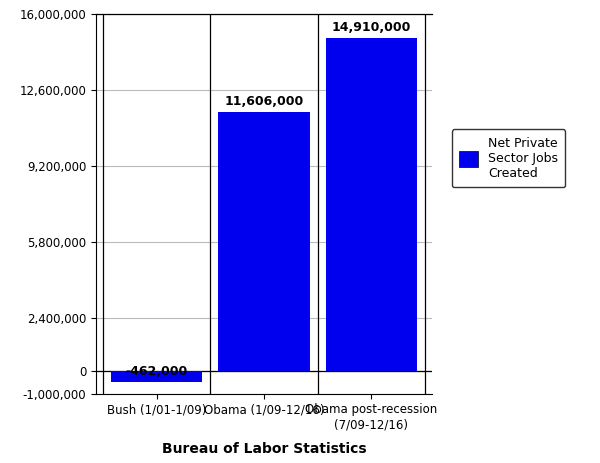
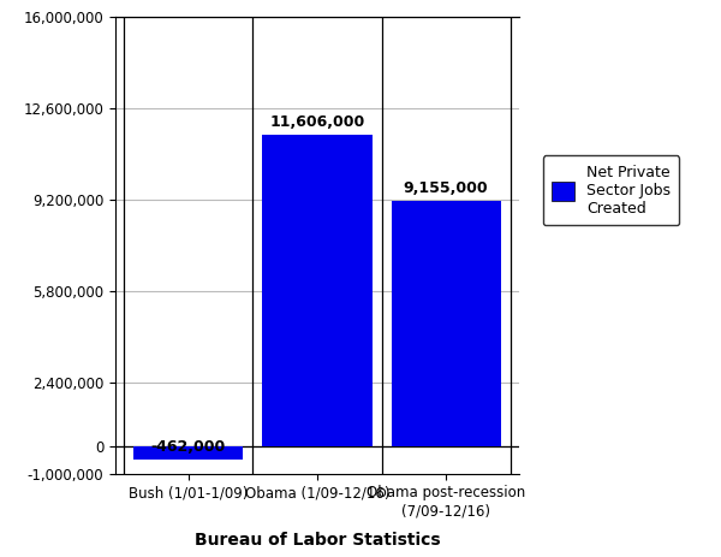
Obama post-recession (7/09-12/16): 14,910,000 -> 9,155,000
